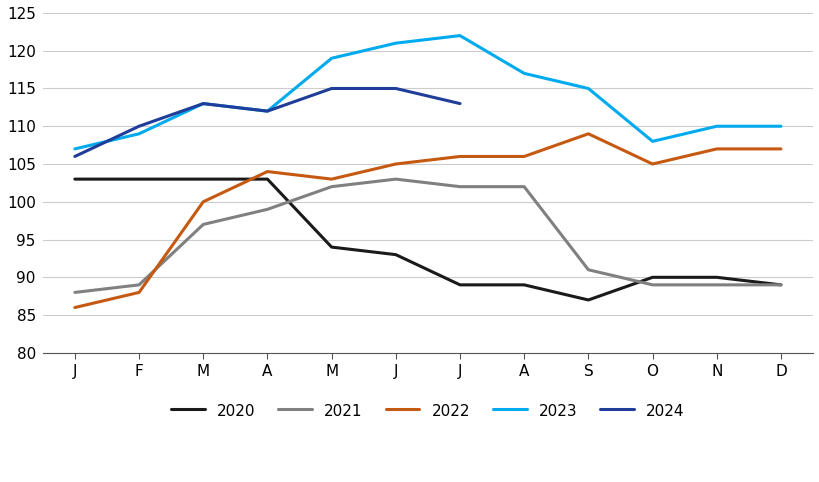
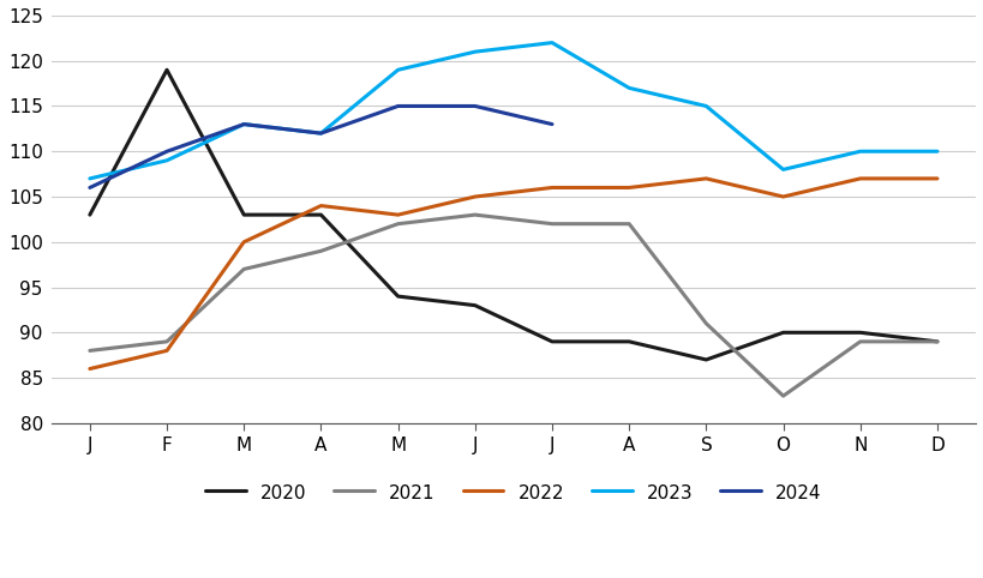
2020/F: 103 -> 119
2022/S: 109 -> 107
2021/O: 89 -> 83
